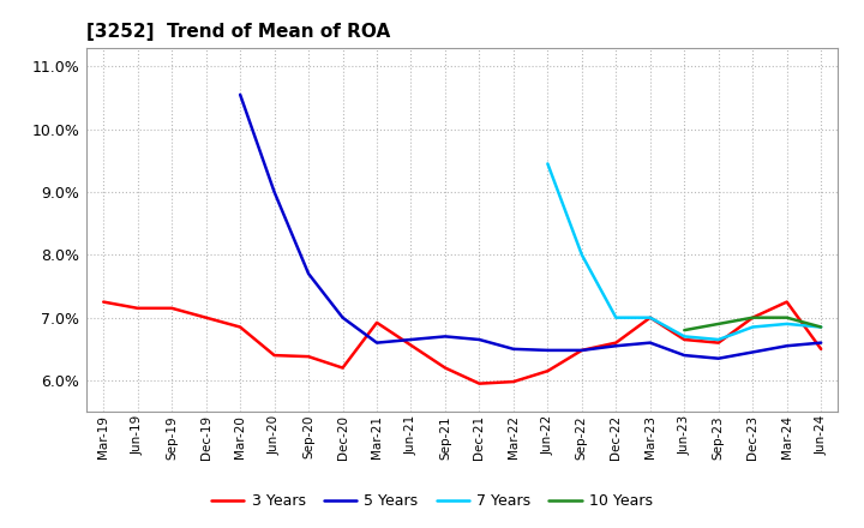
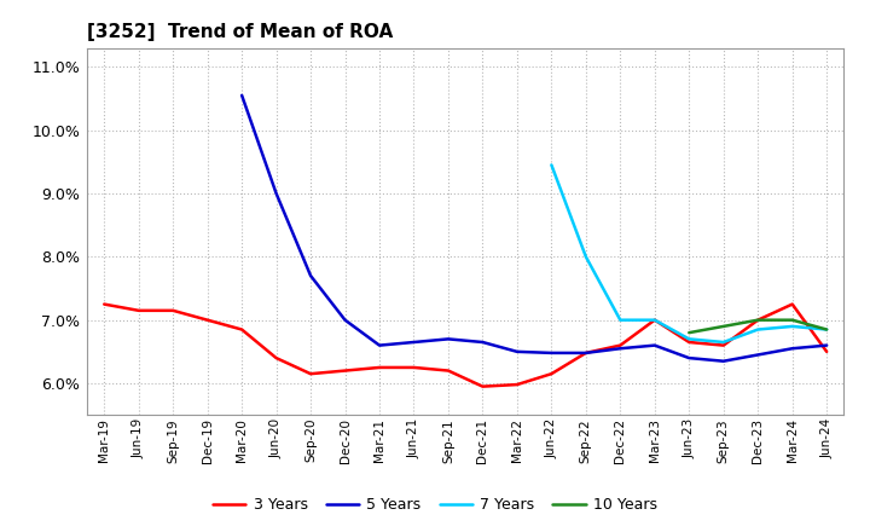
3 Years/Sep-20: 6.38% -> 6.15%
3 Years/Mar-21: 6.92% -> 6.25%
3 Years/Jun-21: 6.56% -> 6.25%
